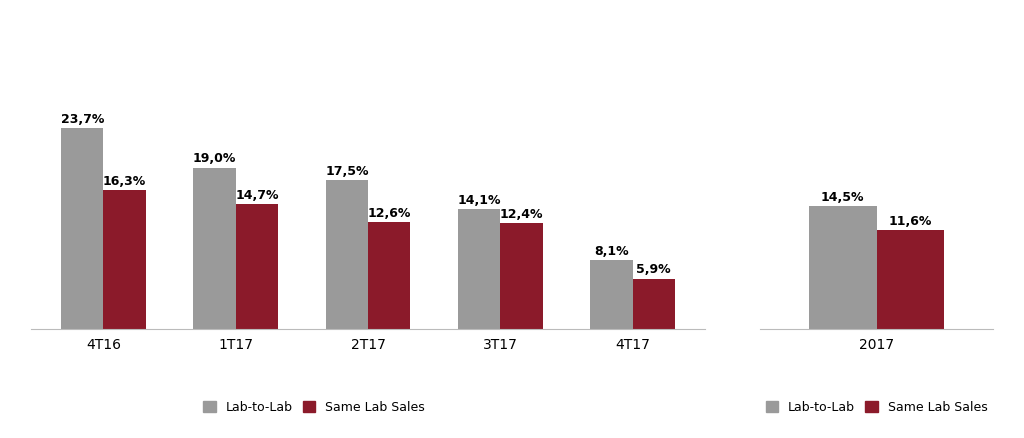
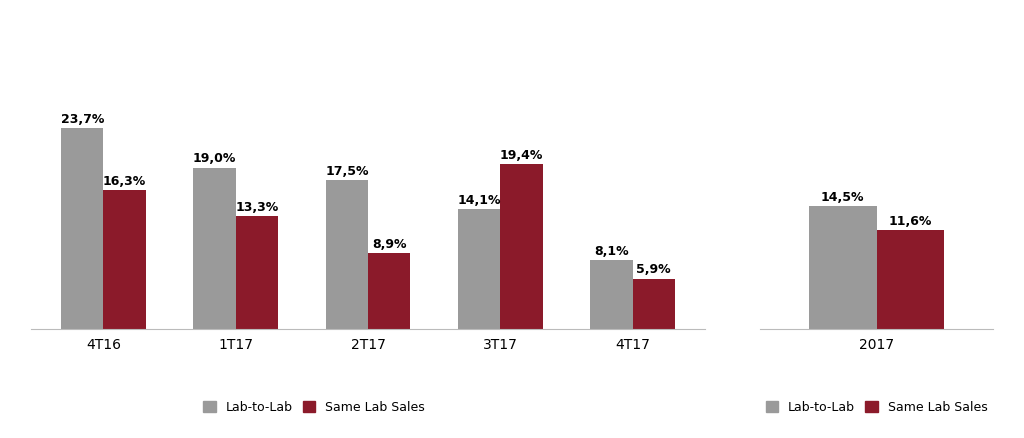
Same Lab Sales/1T17: 14,7% -> 13,3%
Same Lab Sales/2T17: 12,6% -> 8,9%
Same Lab Sales/3T17: 12,4% -> 19,4%
